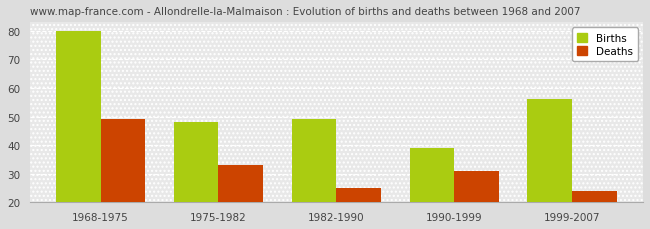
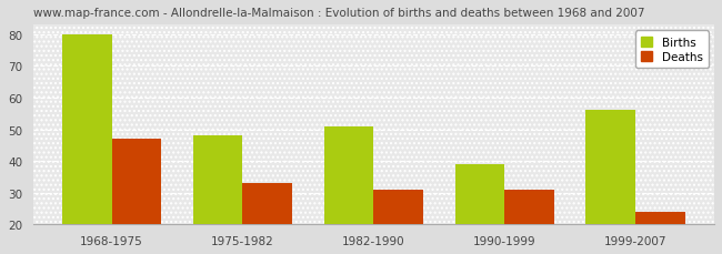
Deaths/1968-1975: 49 -> 47
Births/1982-1990: 49 -> 51
Deaths/1982-1990: 25 -> 31
